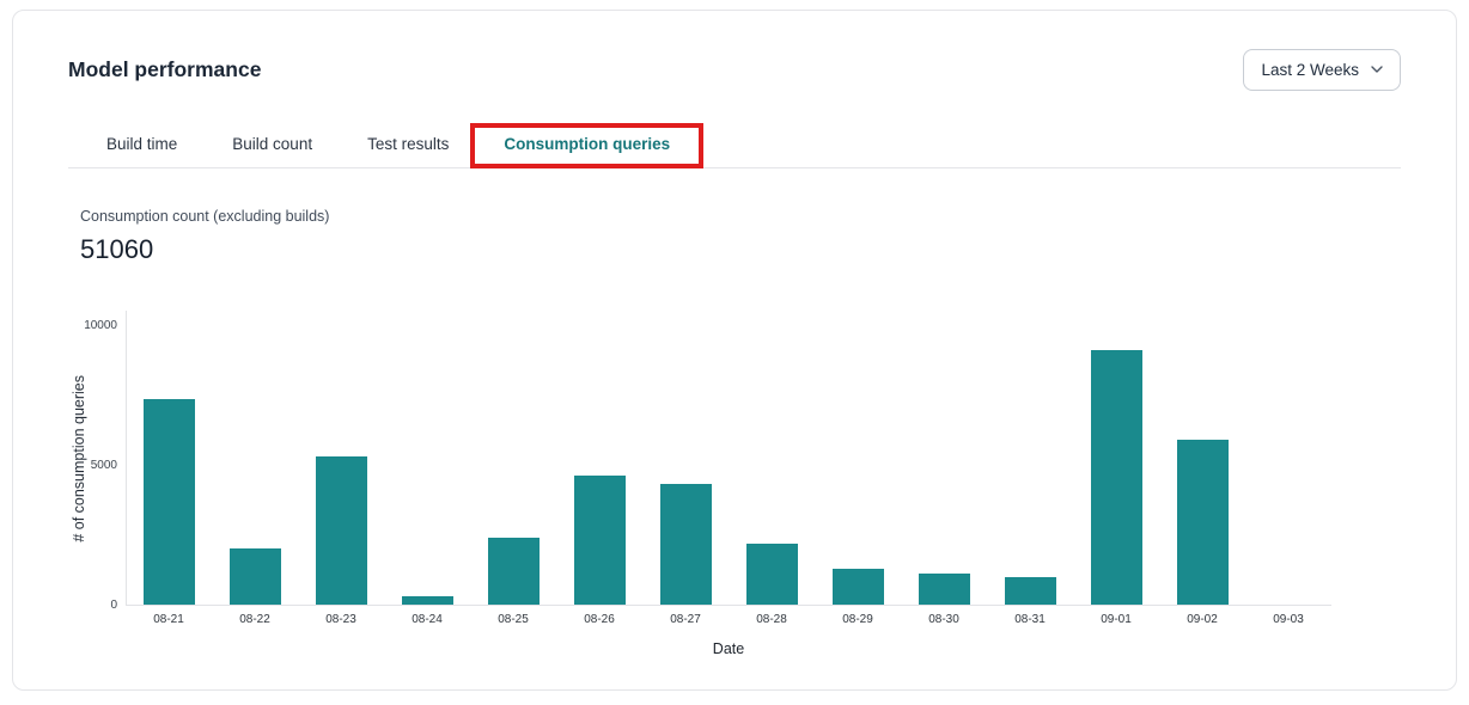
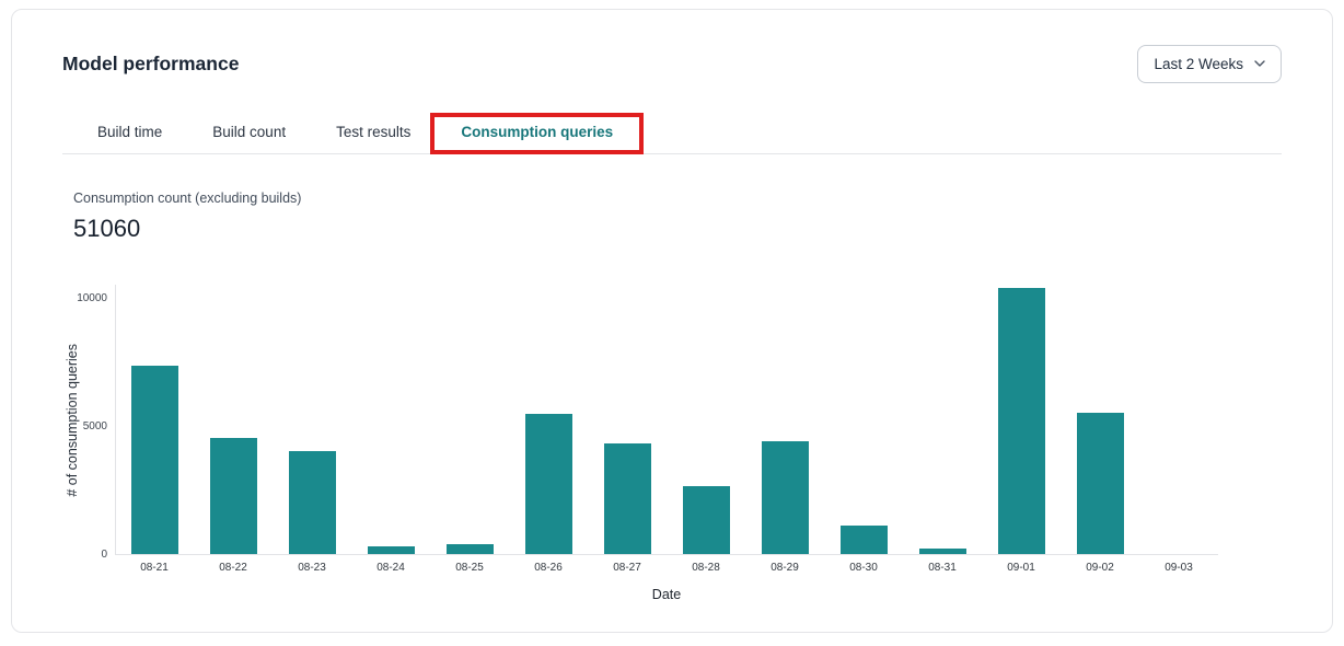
08-22: 2000 -> 4600
08-23: 5300 -> 4000
08-25: 2400 -> 400
08-26: 4600 -> 5400
08-28: 2200 -> 2600
08-29: 1300 -> 4400
08-31: 1000 -> 200
09-01: 9100 -> 10400
09-02: 5900 -> 5500
